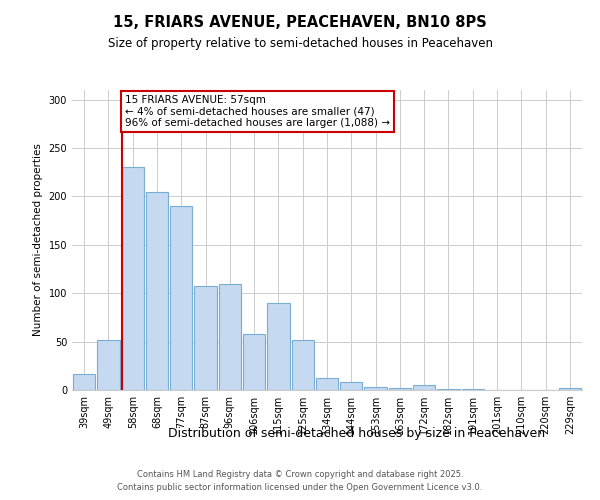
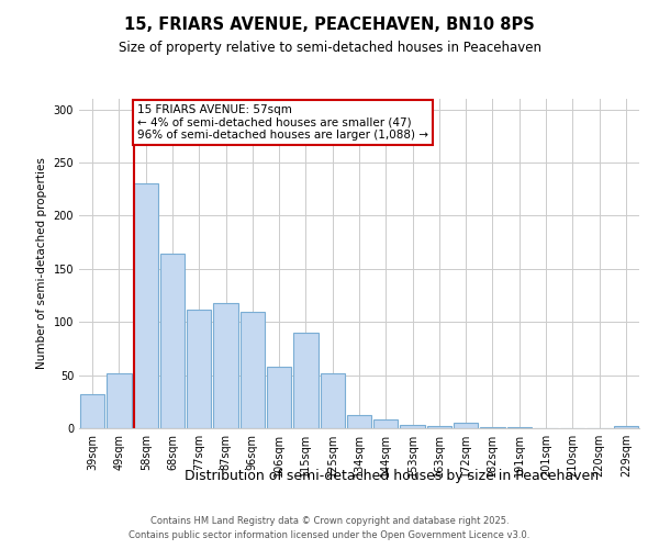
39sqm: 17 -> 32
68sqm: 205 -> 164
77sqm: 190 -> 112
87sqm: 107 -> 118
